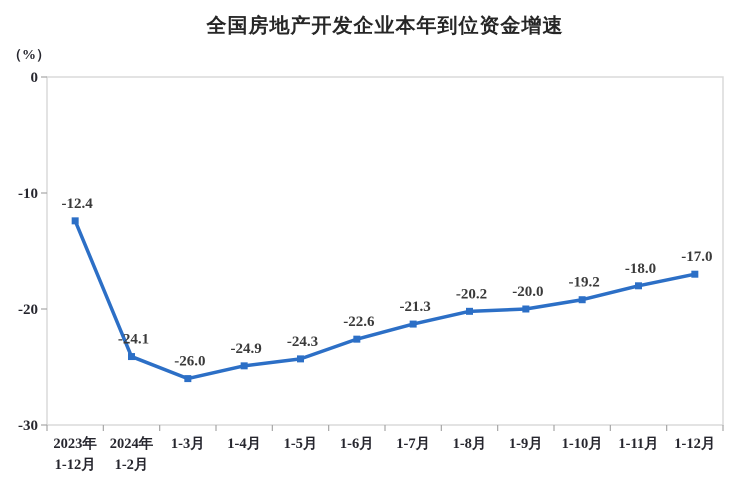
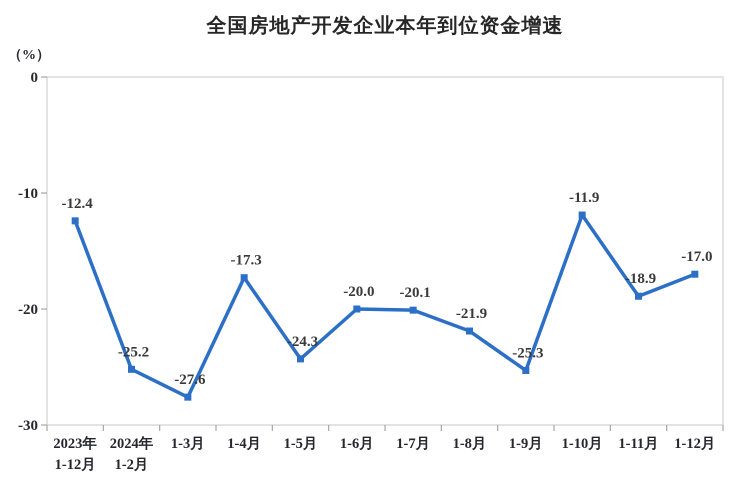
2024年 1-2月: -24.1 -> -25.2
1-3月: -26.0 -> -27.6
1-4月: -24.9 -> -17.3
1-6月: -22.6 -> -20.0
1-7月: -21.3 -> -20.1
1-8月: -20.2 -> -21.9
1-9月: -20.0 -> -25.3
1-10月: -19.2 -> -11.9
1-11月: -18.0 -> -18.9
